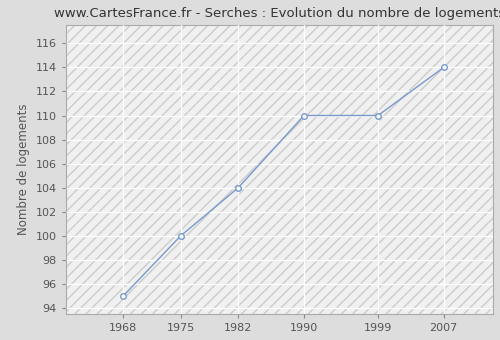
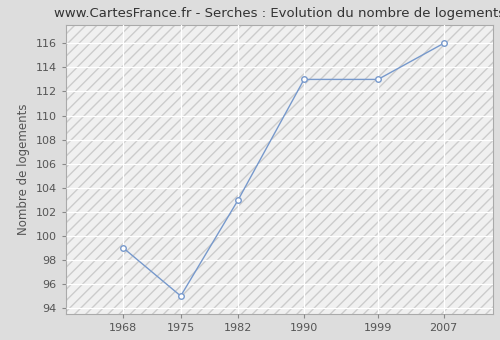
1968: 95 -> 99
1975: 100 -> 95
1982: 104 -> 103
1990: 110 -> 113
1999: 110 -> 113
2007: 114 -> 116
